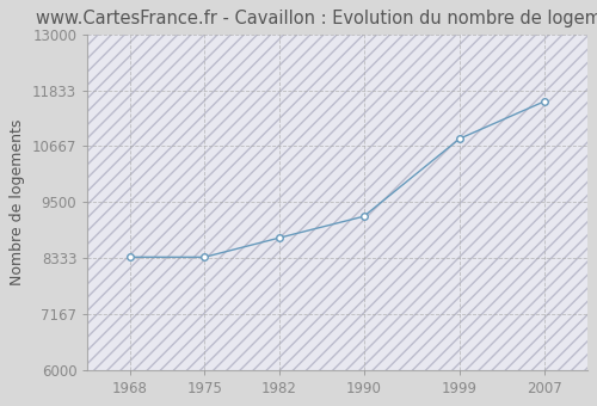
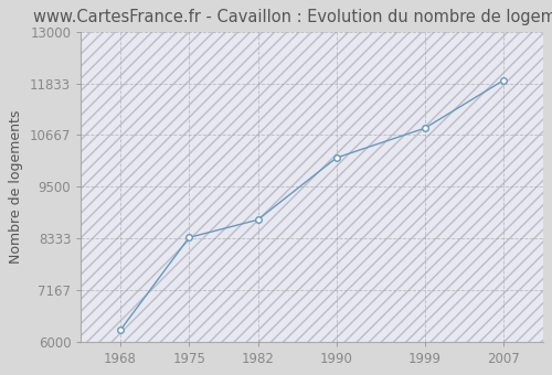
1968: 8350 -> 6250
1990: 9200 -> 10150
2007: 11600 -> 11900
